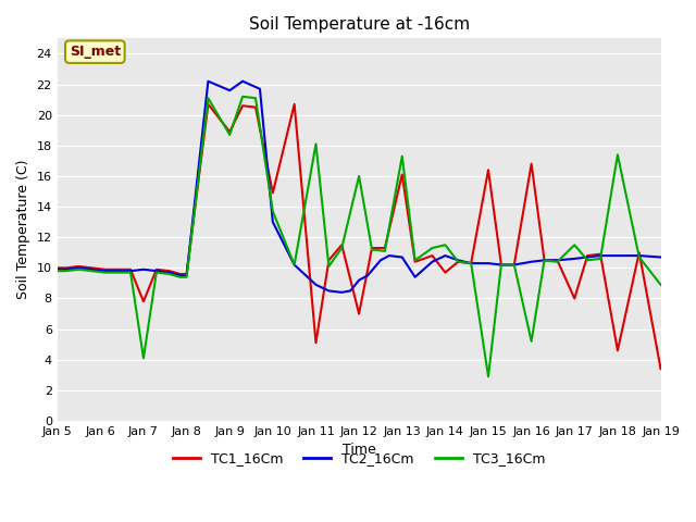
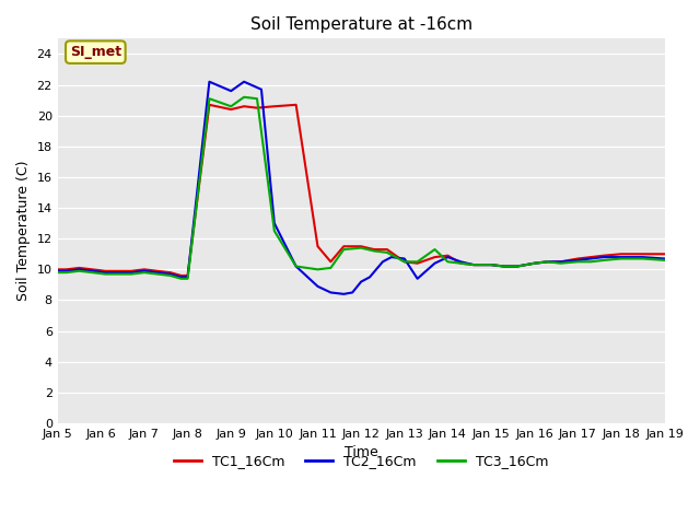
TC1_16Cm/Jan 7: 7.8 -> 10.0
TC3_16Cm/Jan 7: 4.1 -> 9.8
TC1_16Cm/Jan 9: 18.9 -> 20.4
TC3_16Cm/Jan 9: 18.7 -> 20.6
TC1_16Cm/Jan 10: 14.9 -> 20.6
TC3_16Cm/Jan 10: 13.7 -> 12.5
TC1_16Cm/Jan 11: 5.1 -> 11.5
TC3_16Cm/Jan 11: 18.1 -> 10.0
TC1_16Cm/Jan 12: 7.0 -> 11.5
TC3_16Cm/Jan 12: 16.0 -> 11.4
TC1_16Cm/Jan 13: 16.1 -> 10.5
TC3_16Cm/Jan 13: 17.3 -> 10.5
TC1_16Cm/Jan 14: 9.7 -> 10.9
TC3_16Cm/Jan 14: 11.5 -> 10.5
TC1_16Cm/Jan 15: 16.4 -> 10.3
TC3_16Cm/Jan 15: 2.9 -> 10.3
TC1_16Cm/Jan 16: 16.8 -> 10.4
TC3_16Cm/Jan 16: 5.2 -> 10.4
TC1_16Cm/Jan 17: 8.0 -> 10.7
TC3_16Cm/Jan 17: 11.5 -> 10.5
TC1_16Cm/Jan 18: 4.6 -> 11.0
TC3_16Cm/Jan 18: 17.4 -> 10.7
TC1_16Cm/Jan 19: 3.4 -> 11.0
TC3_16Cm/Jan 19: 8.9 -> 10.6
